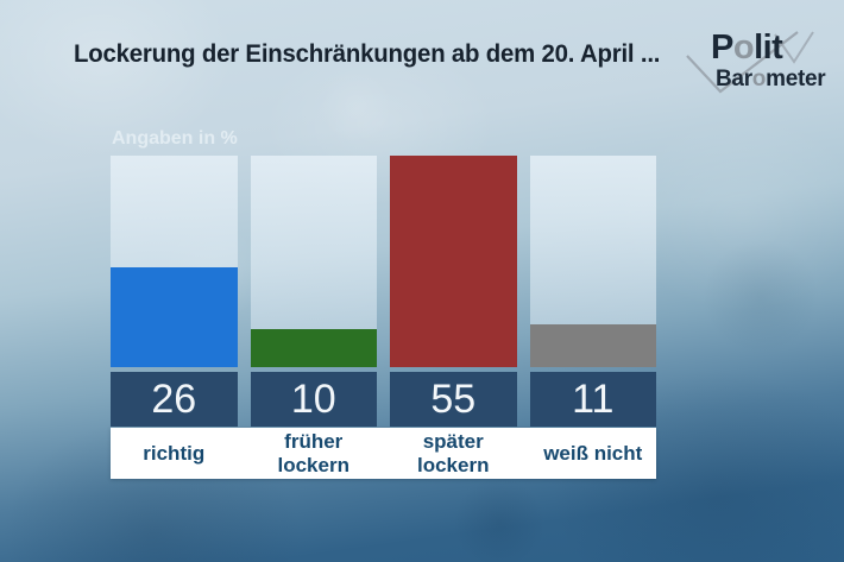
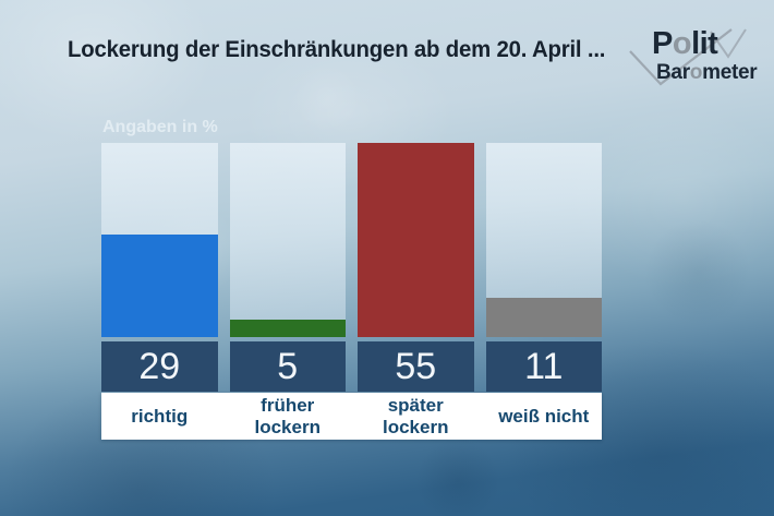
richtig: 26 -> 29
früher lockern: 10 -> 5
